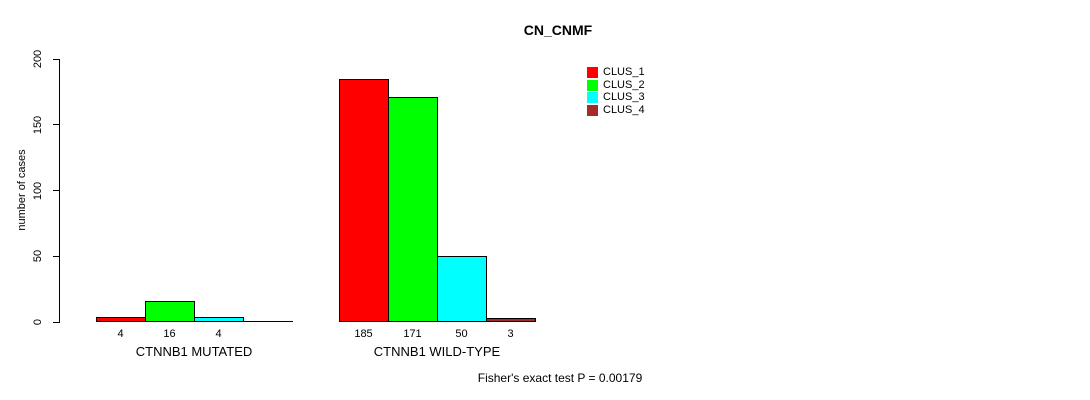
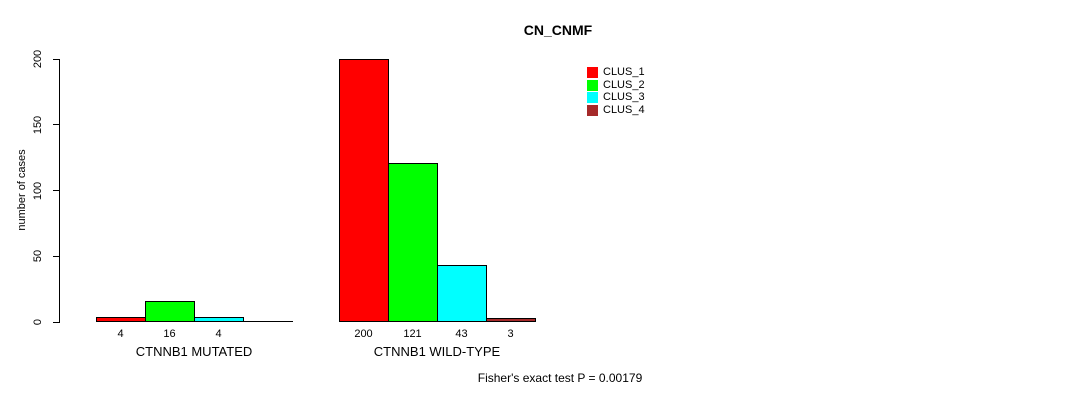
CLUS_1/CTNNB1 WILD-TYPE: 185 -> 200
CLUS_2/CTNNB1 WILD-TYPE: 171 -> 121
CLUS_3/CTNNB1 WILD-TYPE: 50 -> 43
